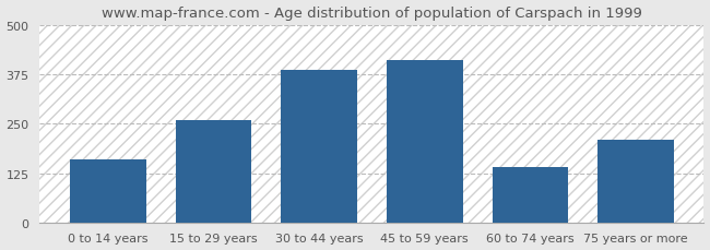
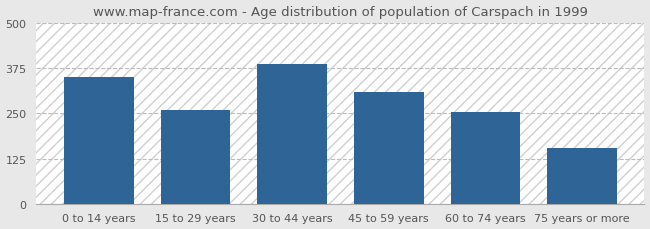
0 to 14 years: 160 -> 350
45 to 59 years: 410 -> 310
60 to 74 years: 140 -> 253
75 years or more: 210 -> 155
